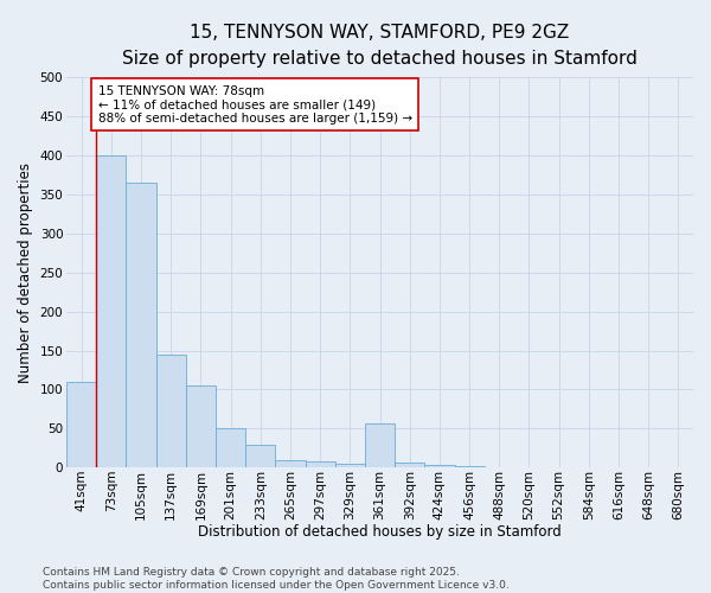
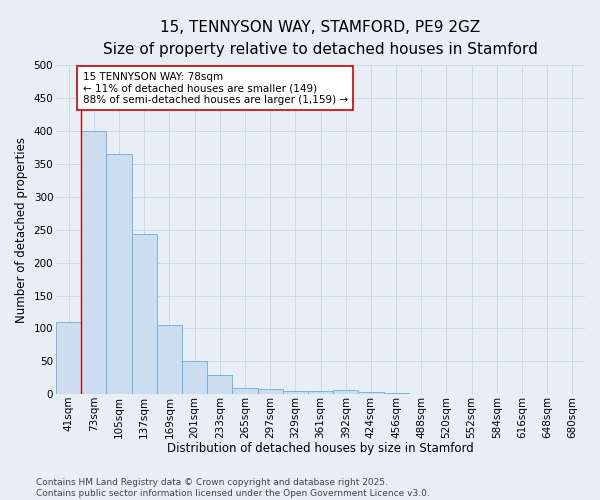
137sqm: 144 -> 243
361sqm: 56 -> 5
